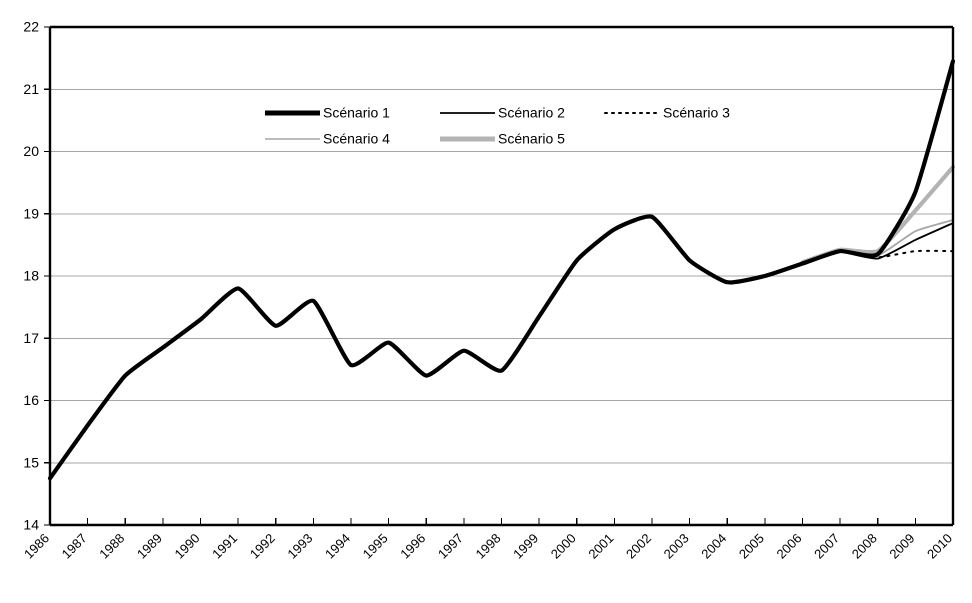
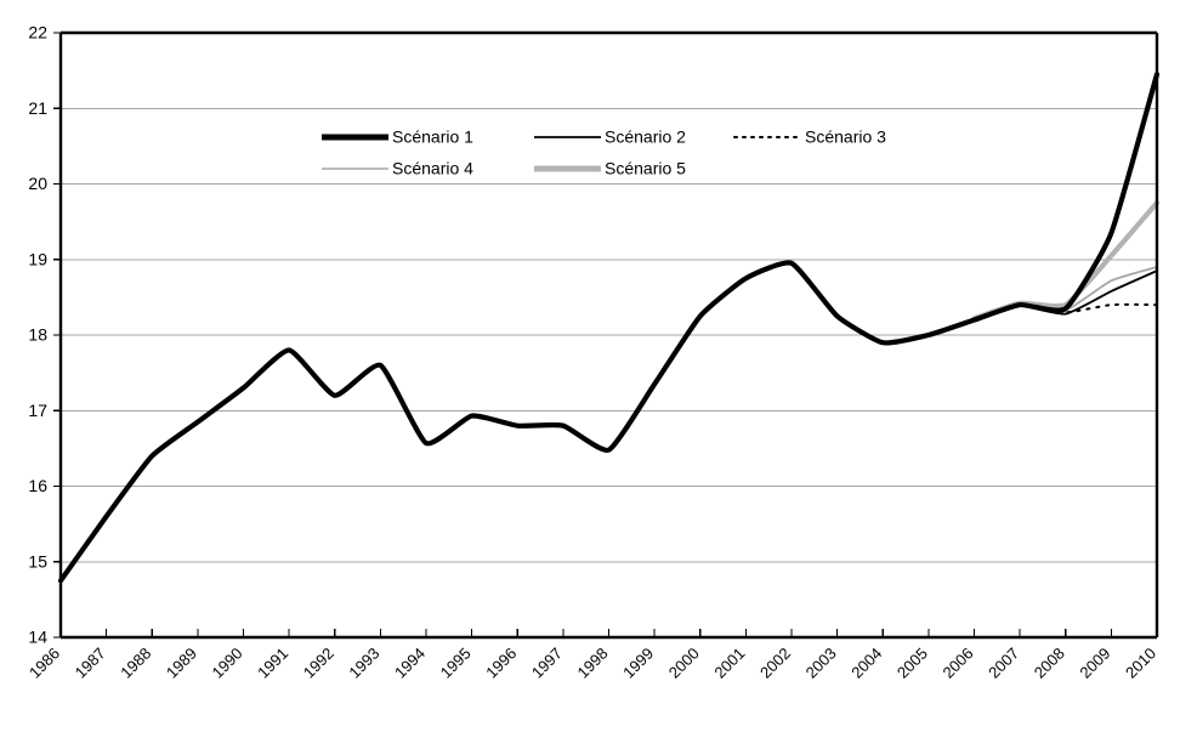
Scénario 1/1996: 16.4 -> 16.8
